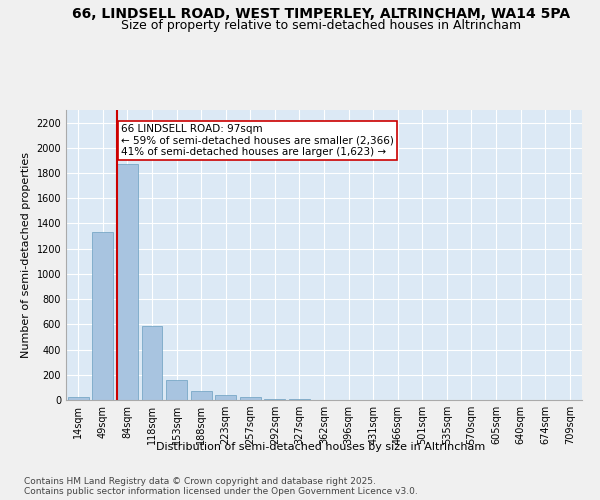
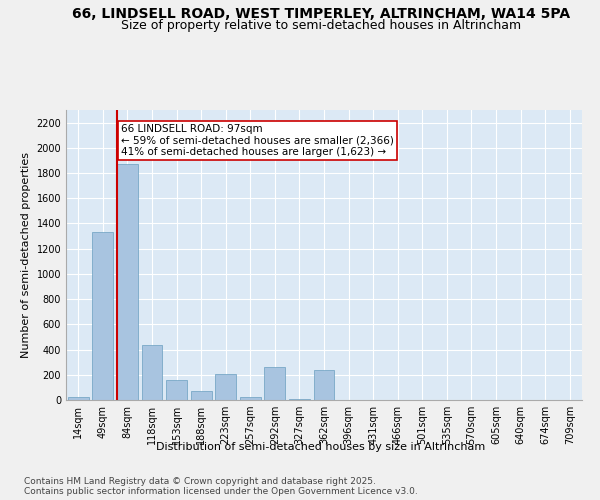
118sqm: 590 -> 440
223sqm: 40 -> 210
292sqm: 10 -> 260
362sqm: 0 -> 240
